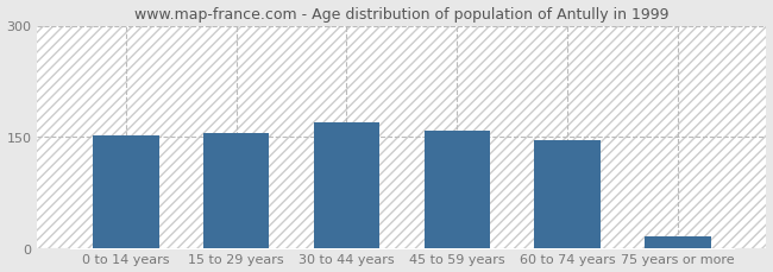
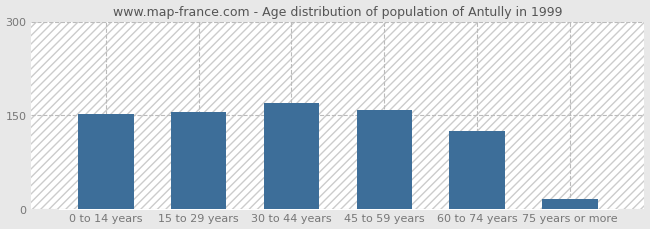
60 to 74 years: 146 -> 124
